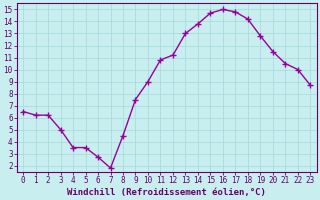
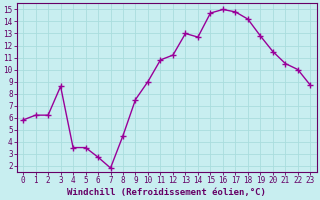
0: 6.5 -> 5.8
3: 5.0 -> 8.6
14: 13.8 -> 12.7
